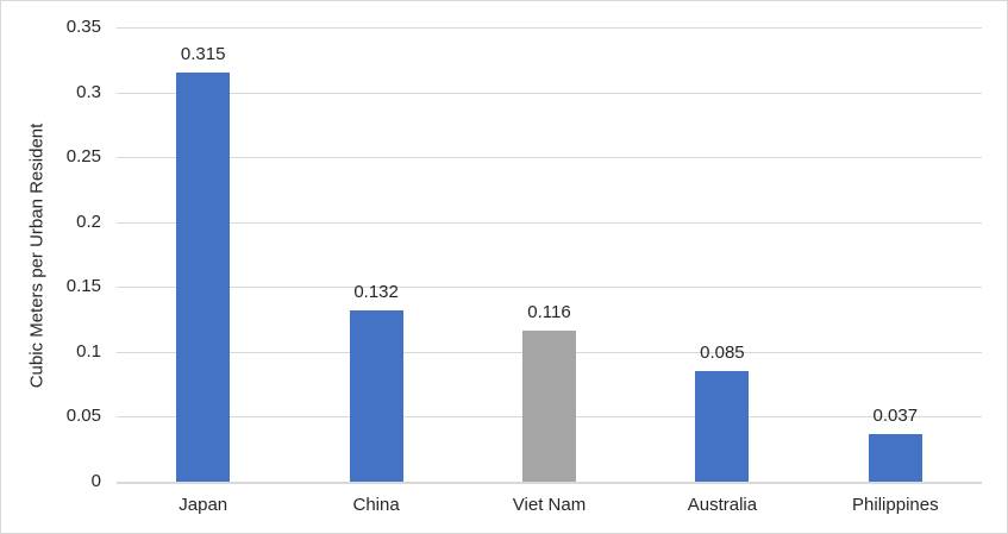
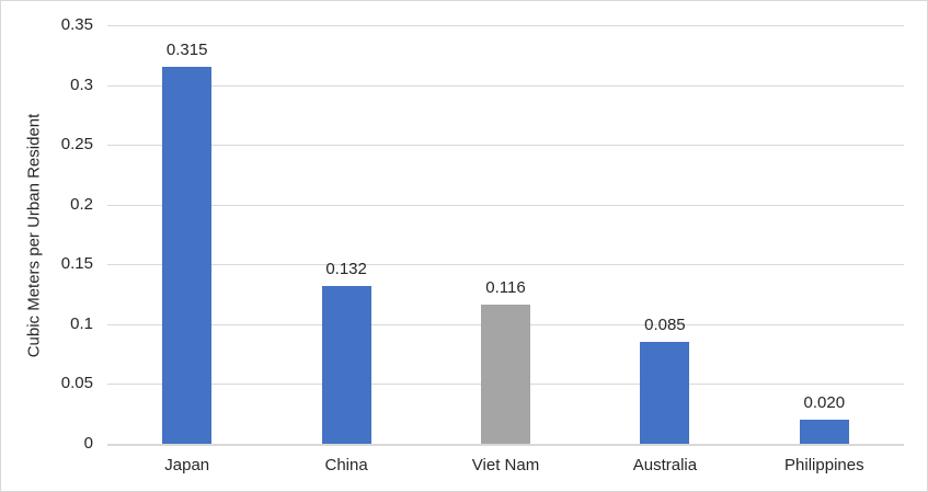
Philippines: 0.037 -> 0.020
